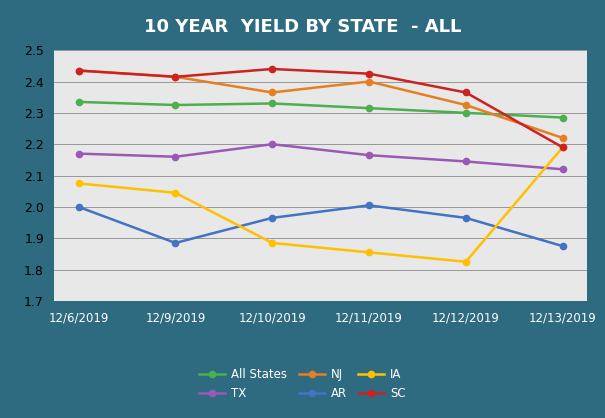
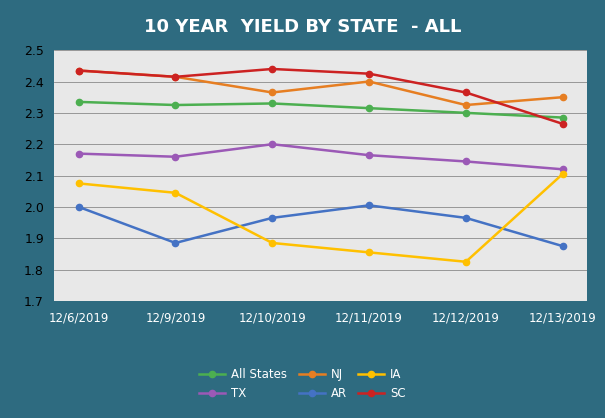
NJ/12/13/2019: 2.220 -> 2.350
IA/12/13/2019: 2.190 -> 2.105
SC/12/13/2019: 2.190 -> 2.265
